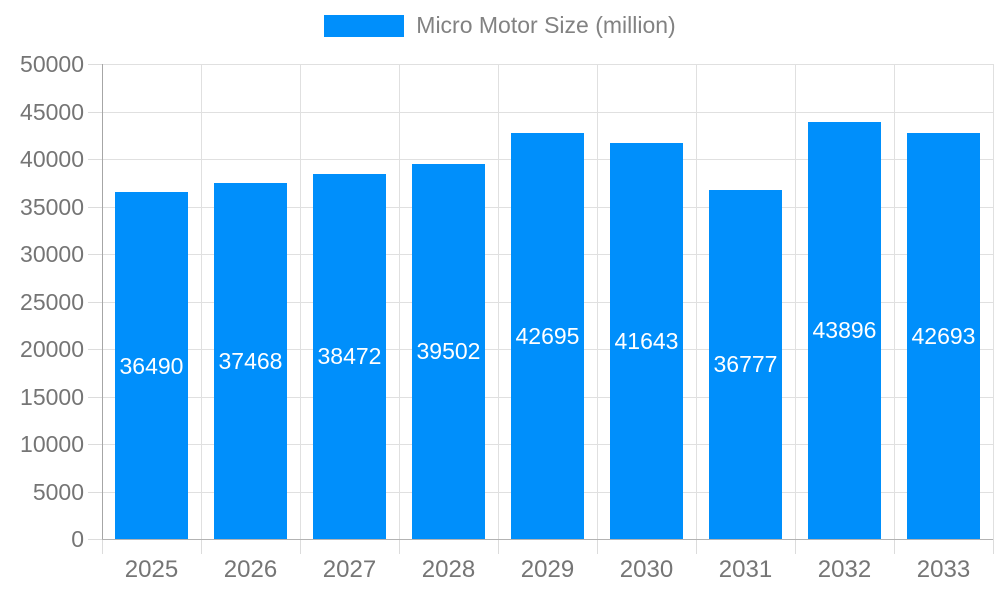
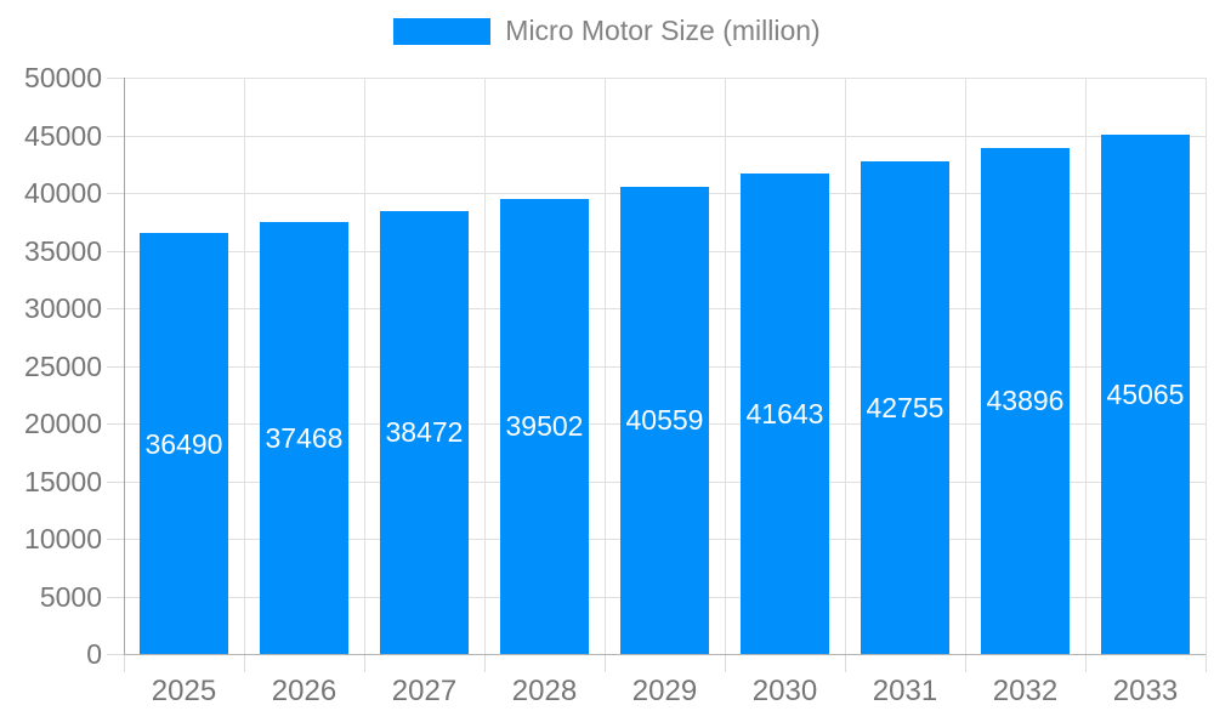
2029: 42695 -> 40559
2031: 36777 -> 42755
2033: 42693 -> 45065
